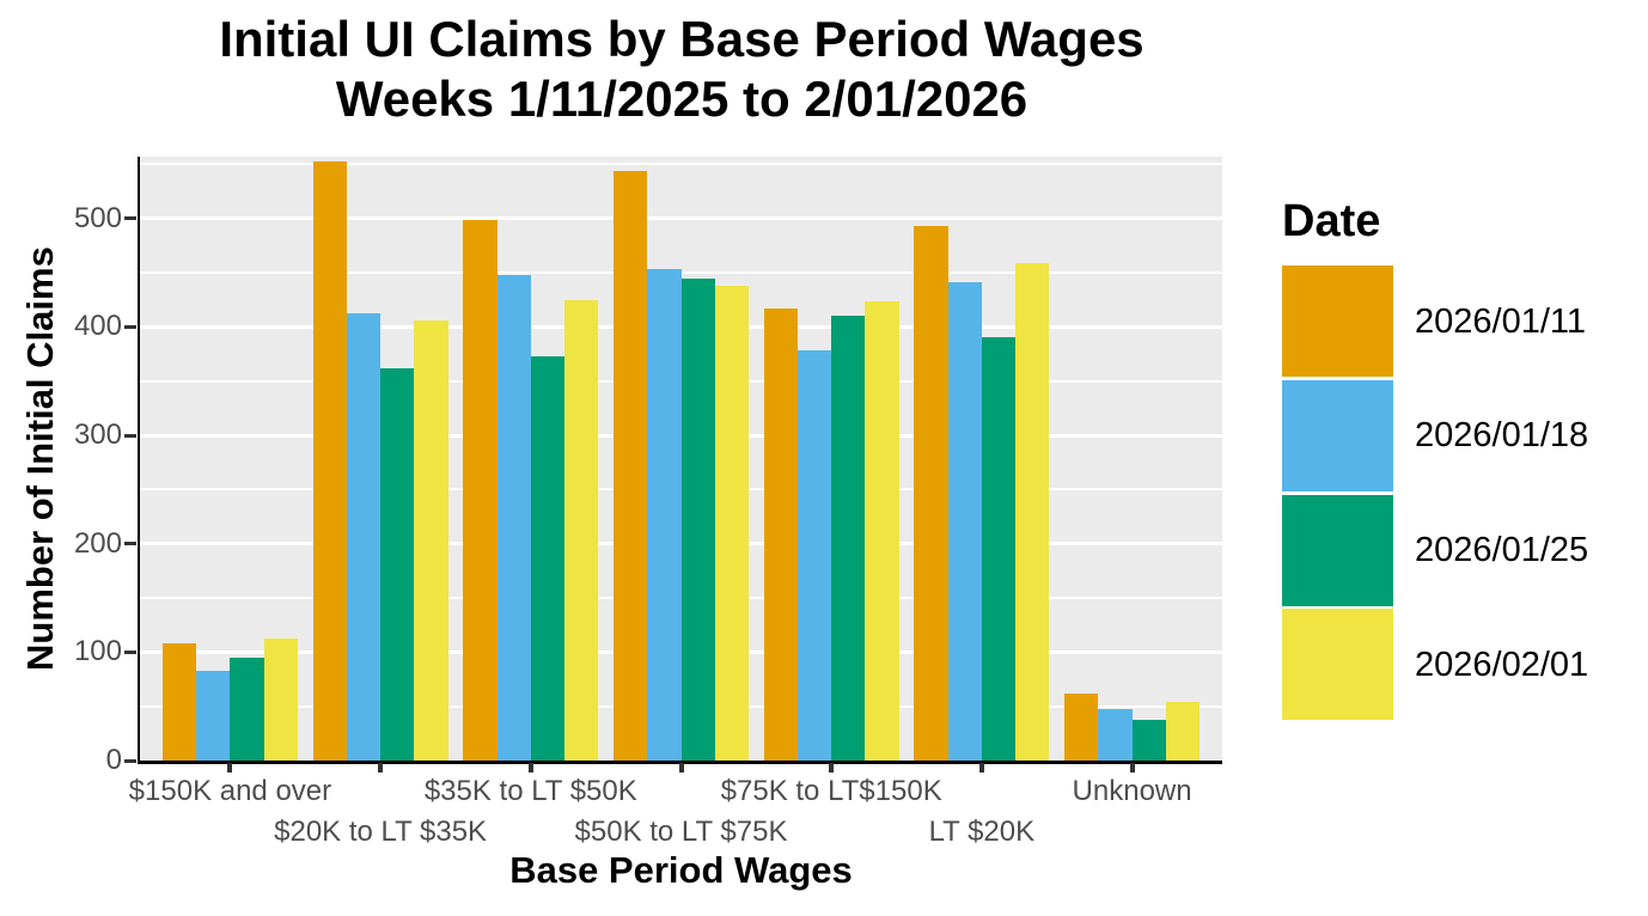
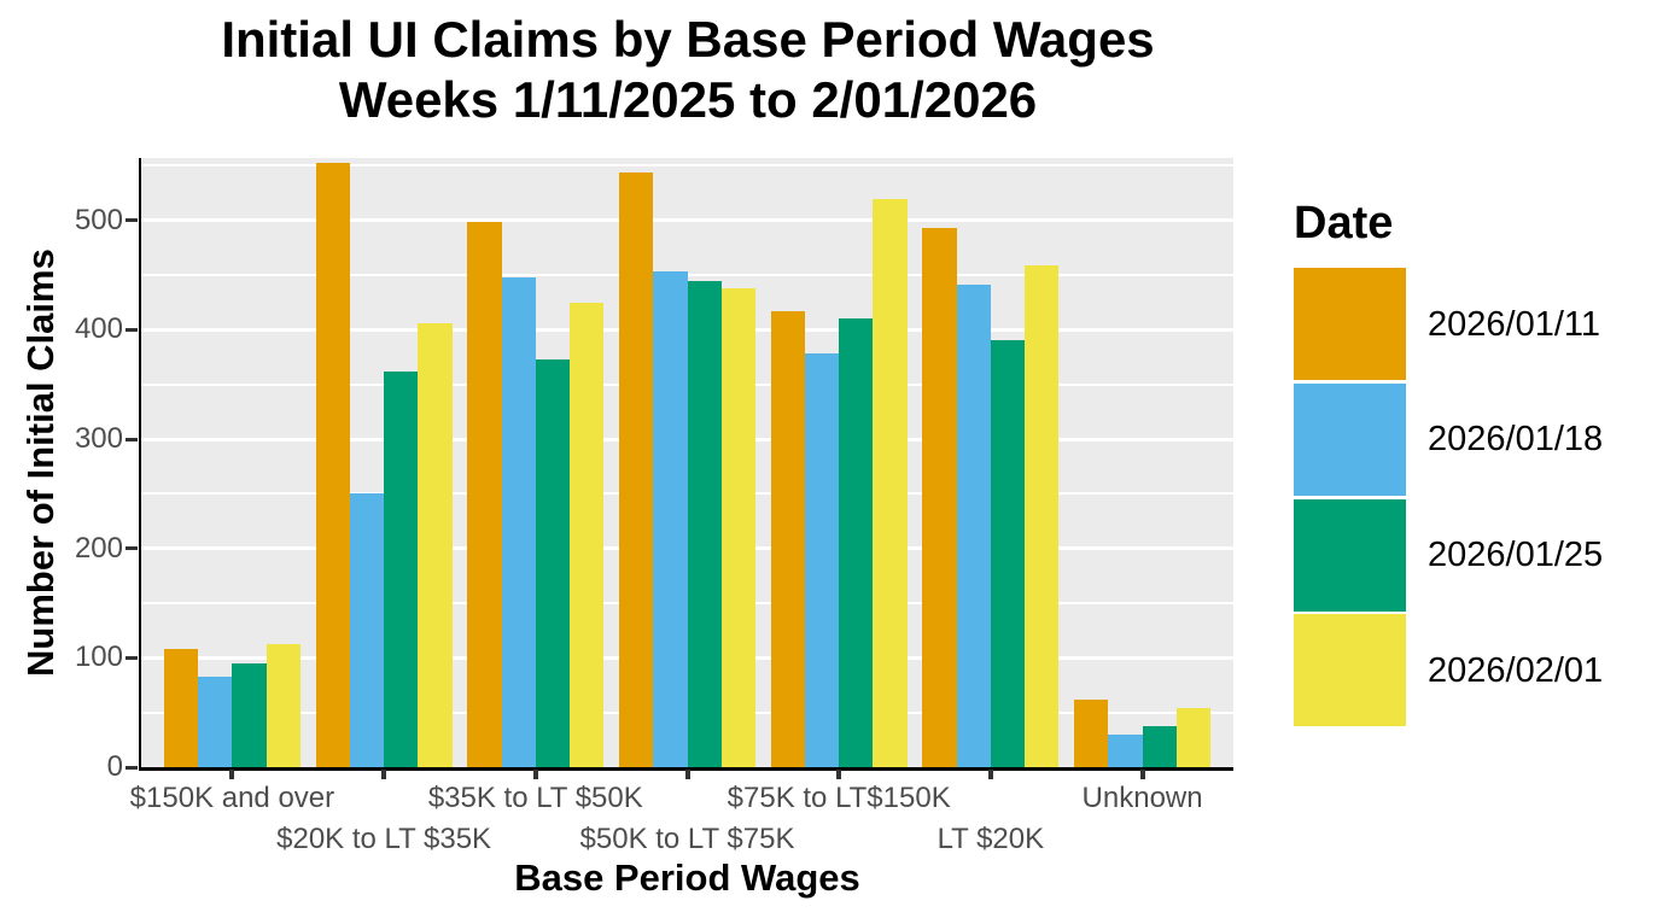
2026/01/18/$20K to LT $35K: 410 -> 250
2026/02/01/$75K to LT$150K: 420 -> 520
2026/01/18/Unknown: 50 -> 30
